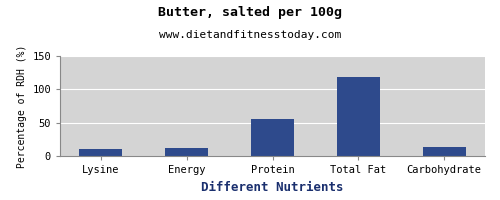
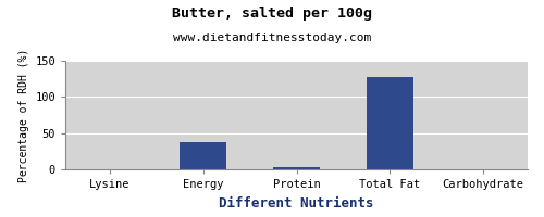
Lysine: 10 -> 0
Energy: 12 -> 37
Protein: 56 -> 3
Total Fat: 118 -> 127
Carbohydrate: 14 -> 0
